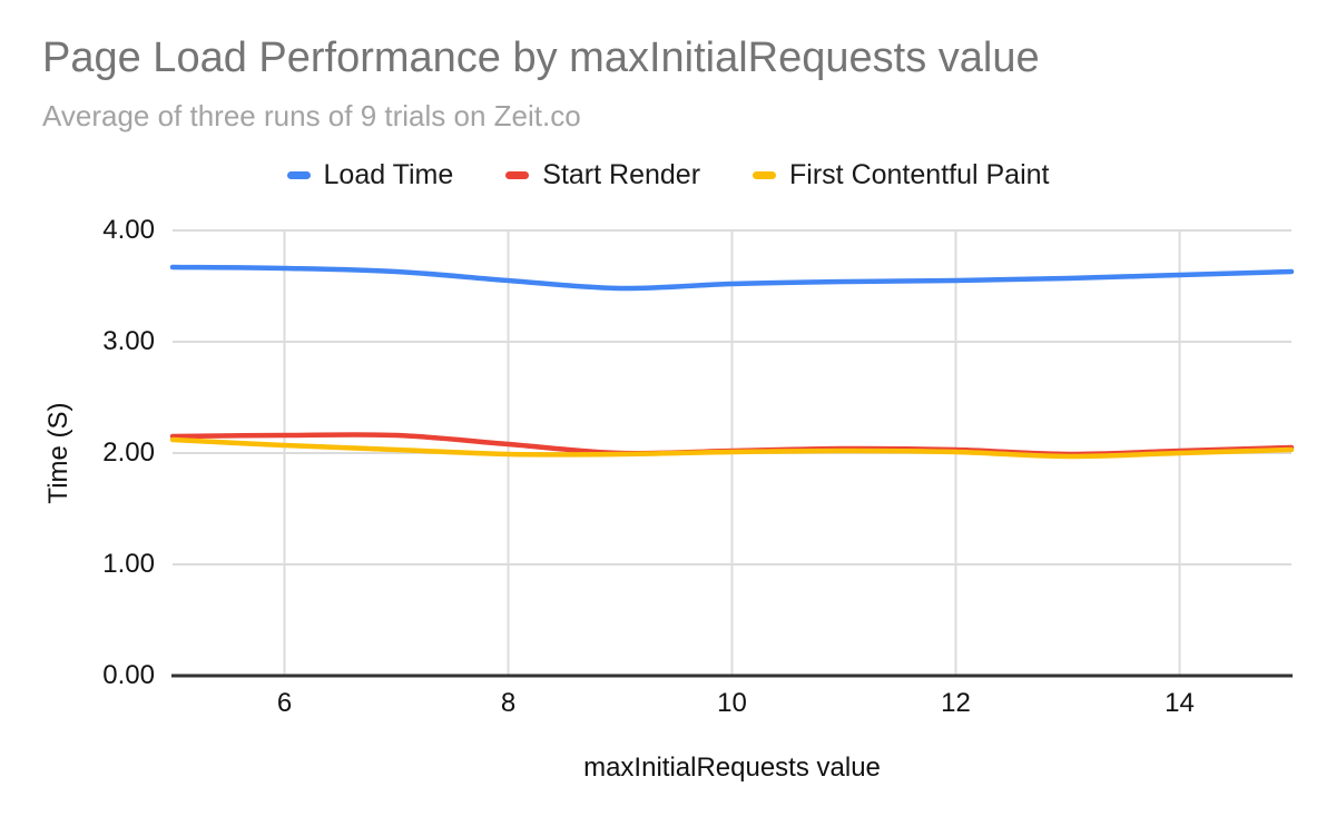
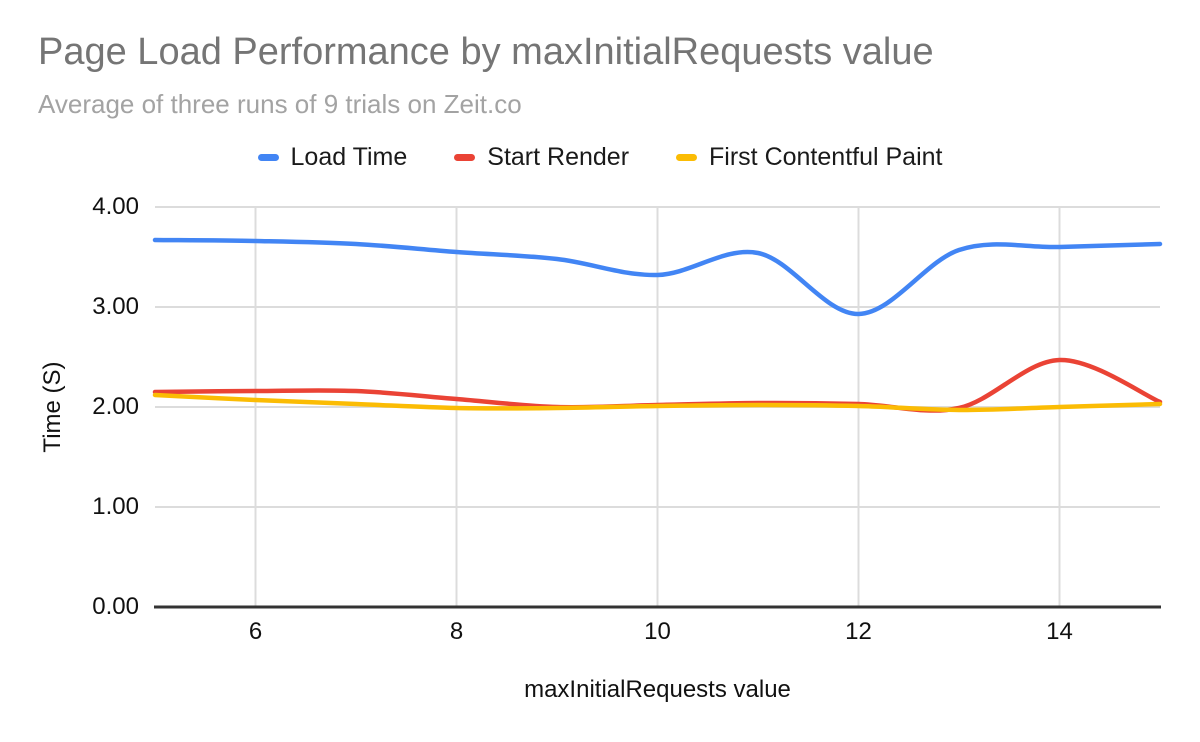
Load Time/10: 3.52 -> 3.32
Load Time/12: 3.55 -> 2.93
Start Render/14: 2.02 -> 2.47
